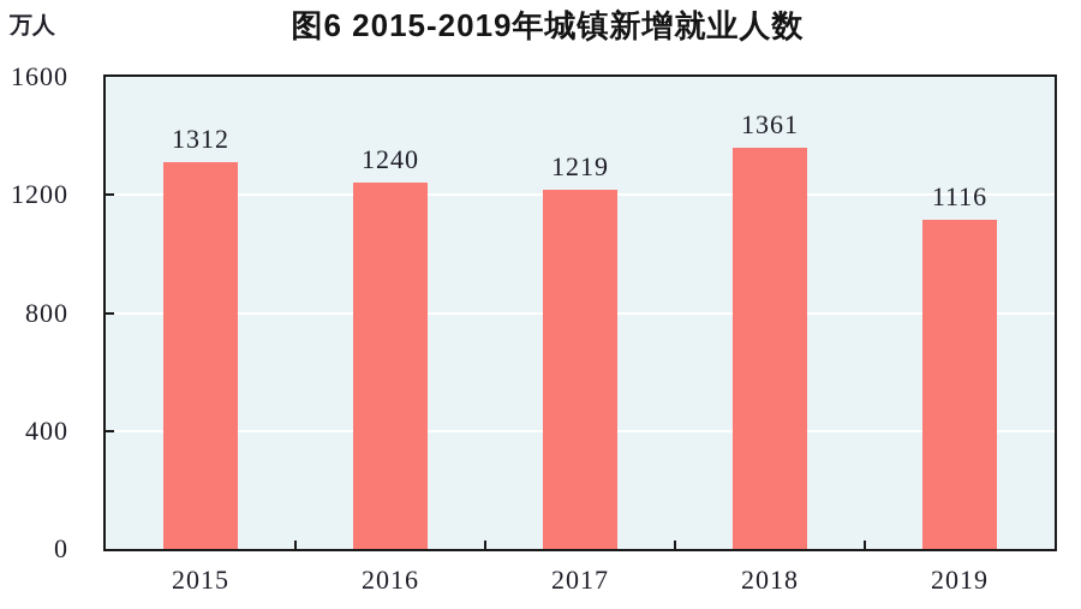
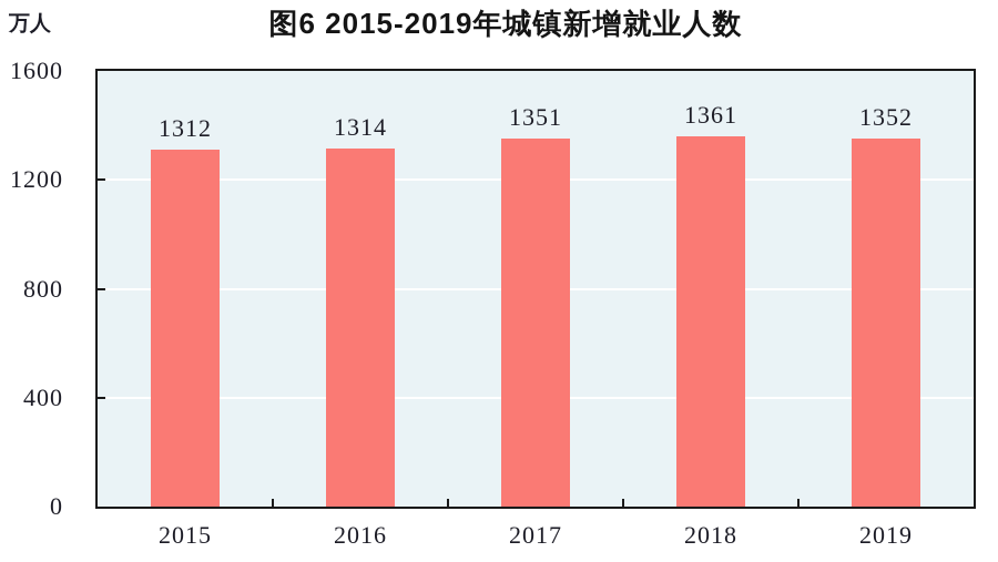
2016: 1240 -> 1314
2017: 1219 -> 1351
2019: 1116 -> 1352
